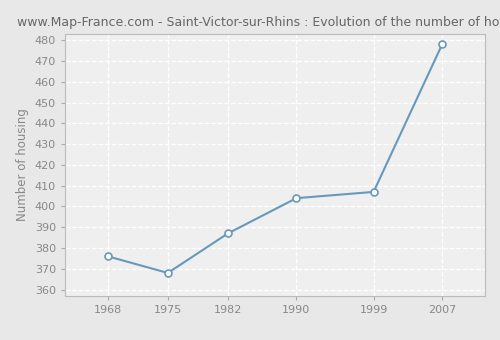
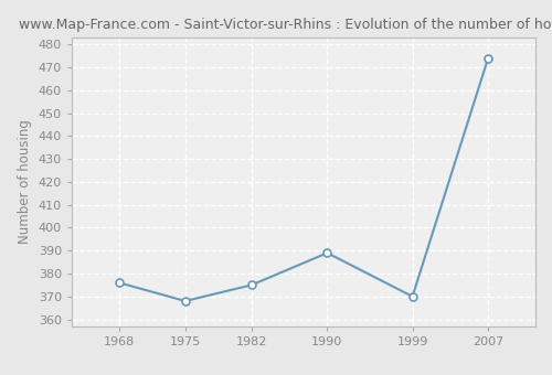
1982: 387 -> 375
1990: 404 -> 389
1999: 407 -> 370
2007: 478 -> 474
